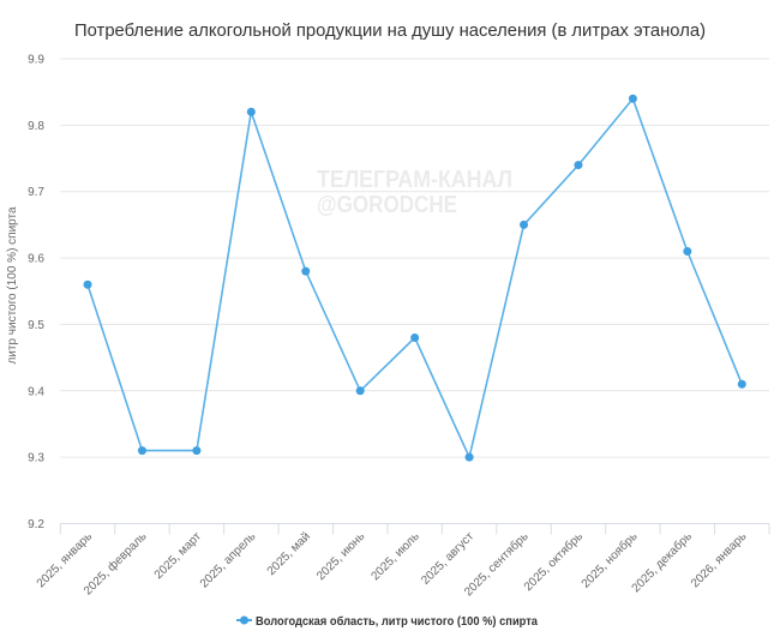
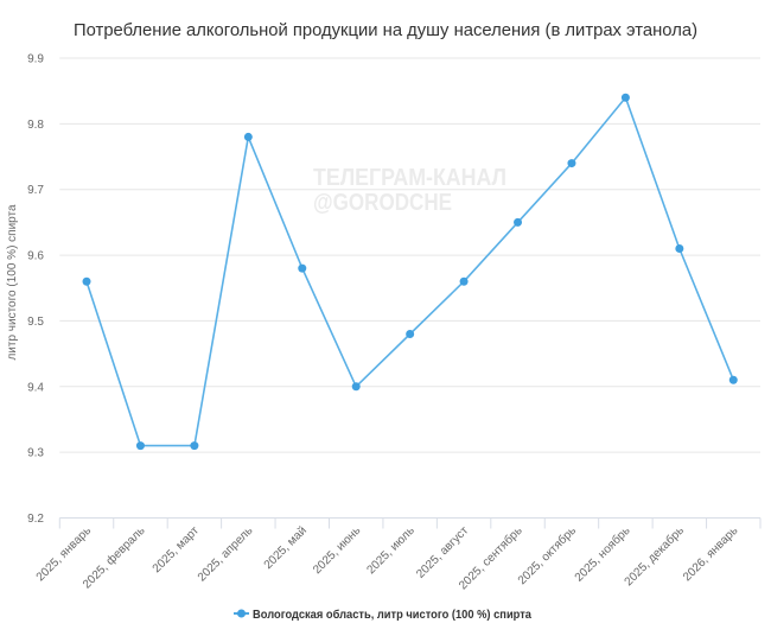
2025, апрель: 9.82 -> 9.78
2025, август: 9.30 -> 9.56
